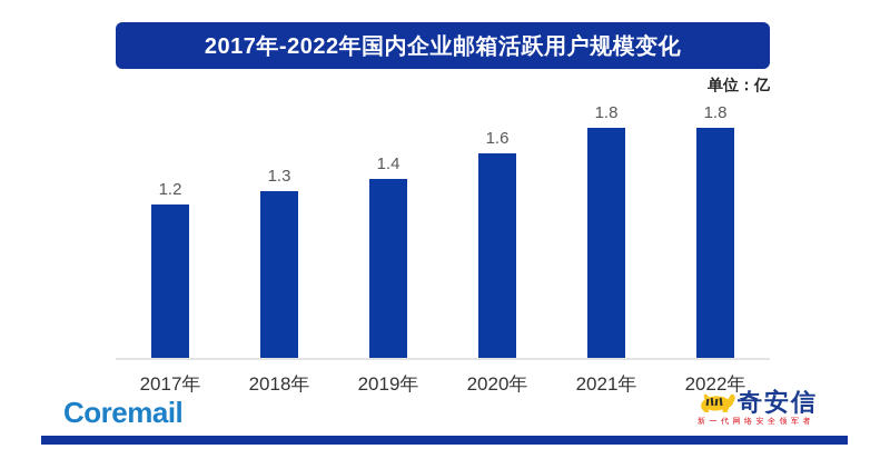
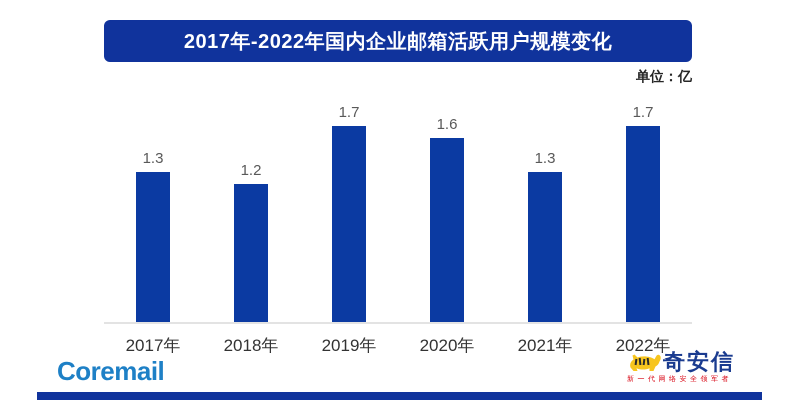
2017年: 1.2 -> 1.3
2018年: 1.3 -> 1.2
2019年: 1.4 -> 1.7
2021年: 1.8 -> 1.3
2022年: 1.8 -> 1.7
